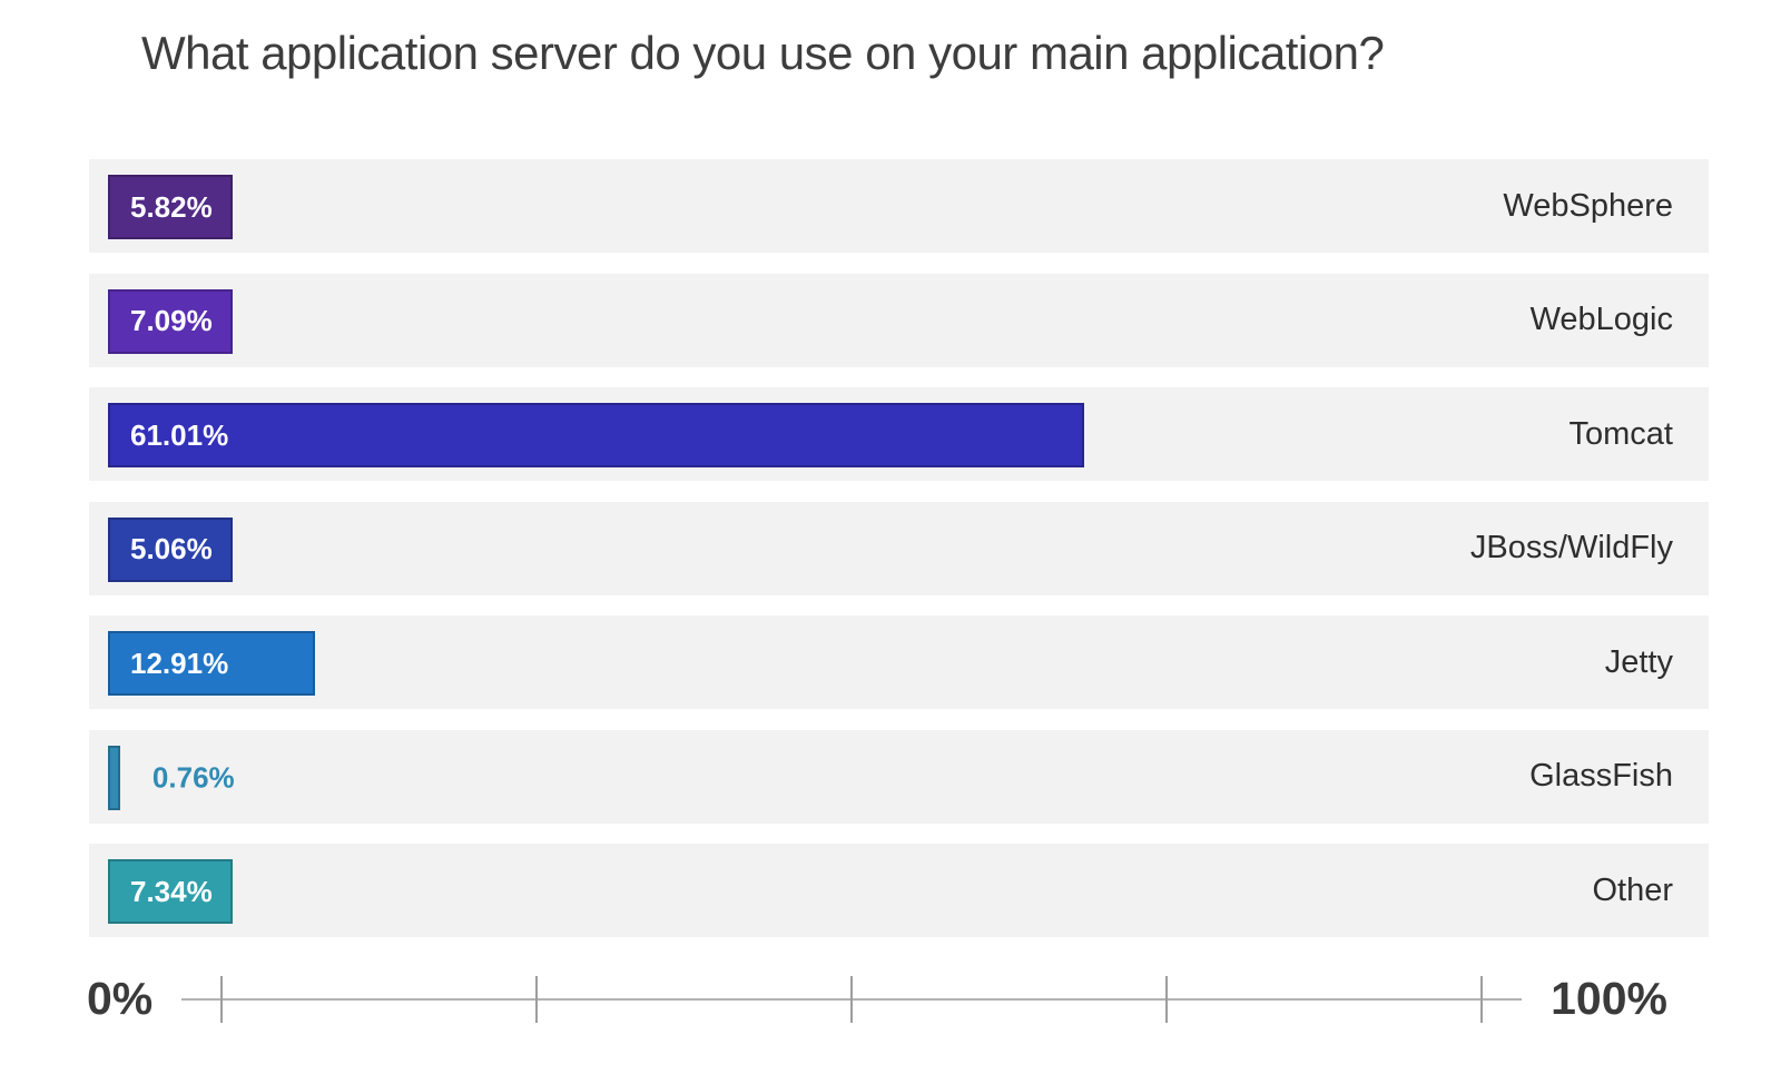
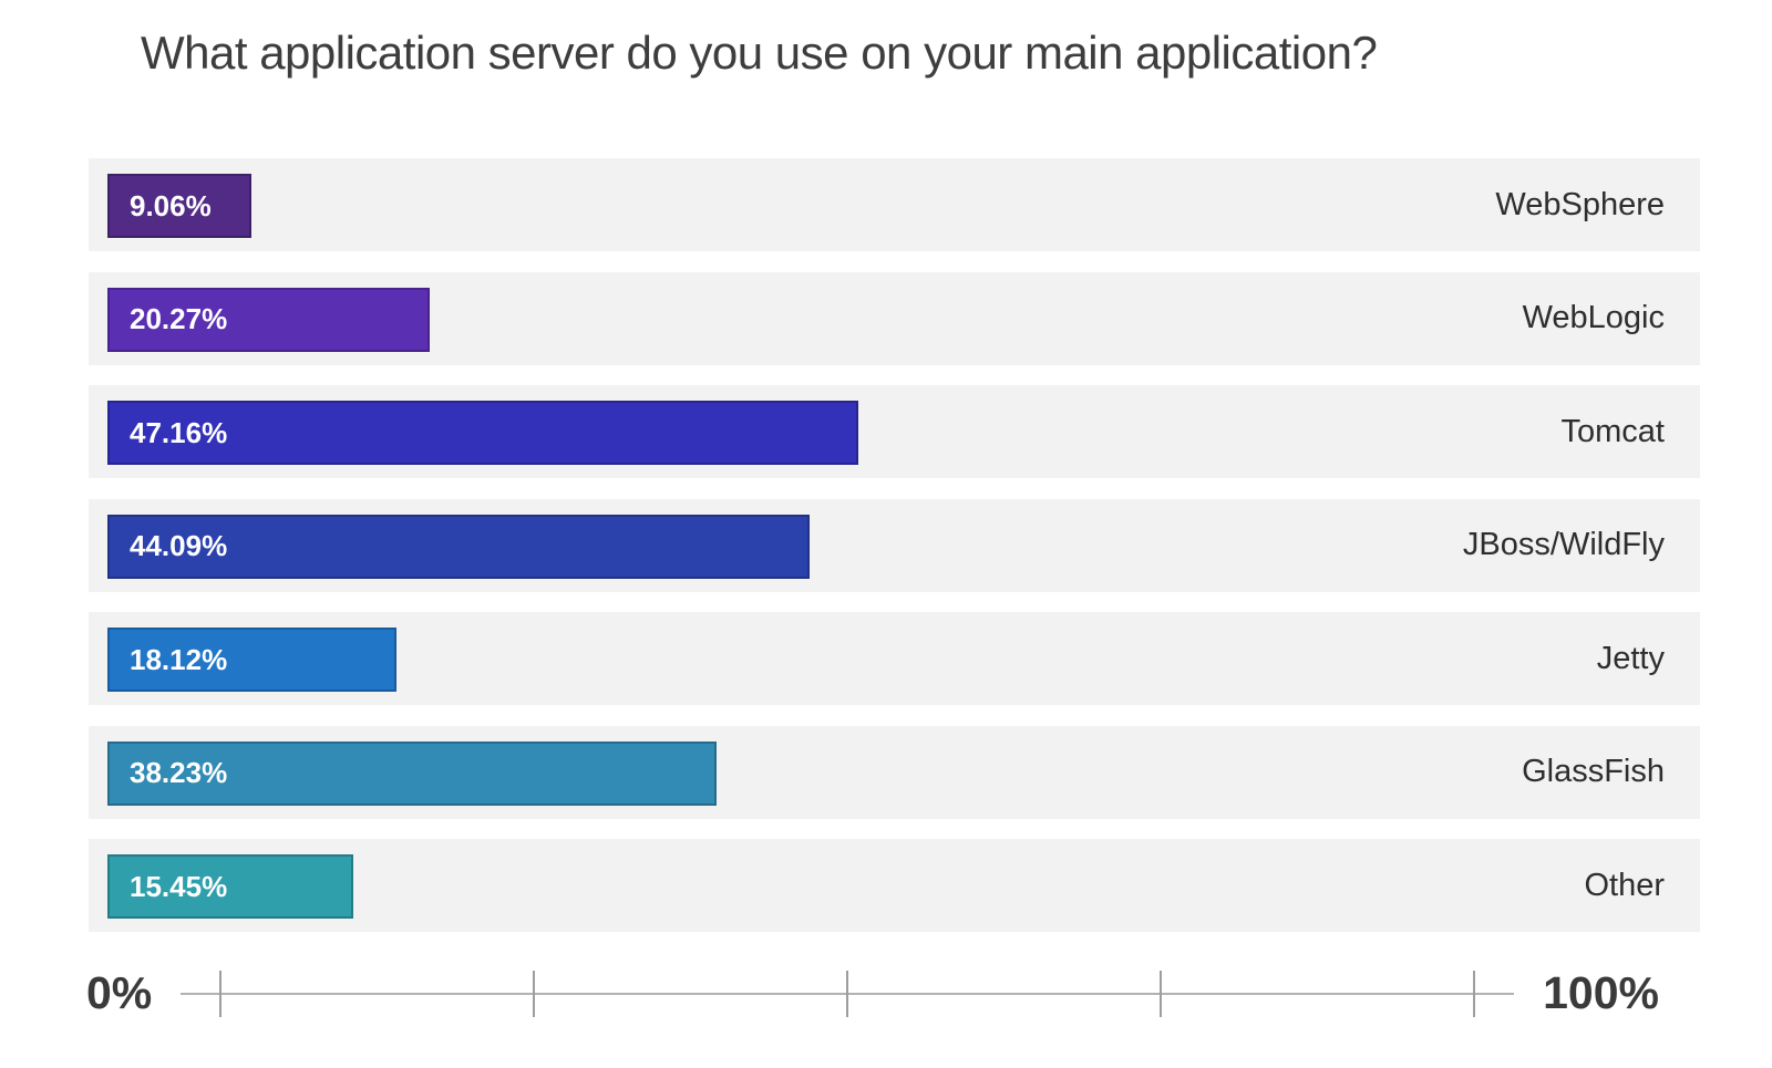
WebSphere: 5.82% -> 9.06%
WebLogic: 7.09% -> 20.27%
Tomcat: 61.01% -> 47.16%
JBoss/WildFly: 5.06% -> 44.09%
Jetty: 12.91% -> 18.12%
GlassFish: 0.76% -> 38.23%
Other: 7.34% -> 15.45%
